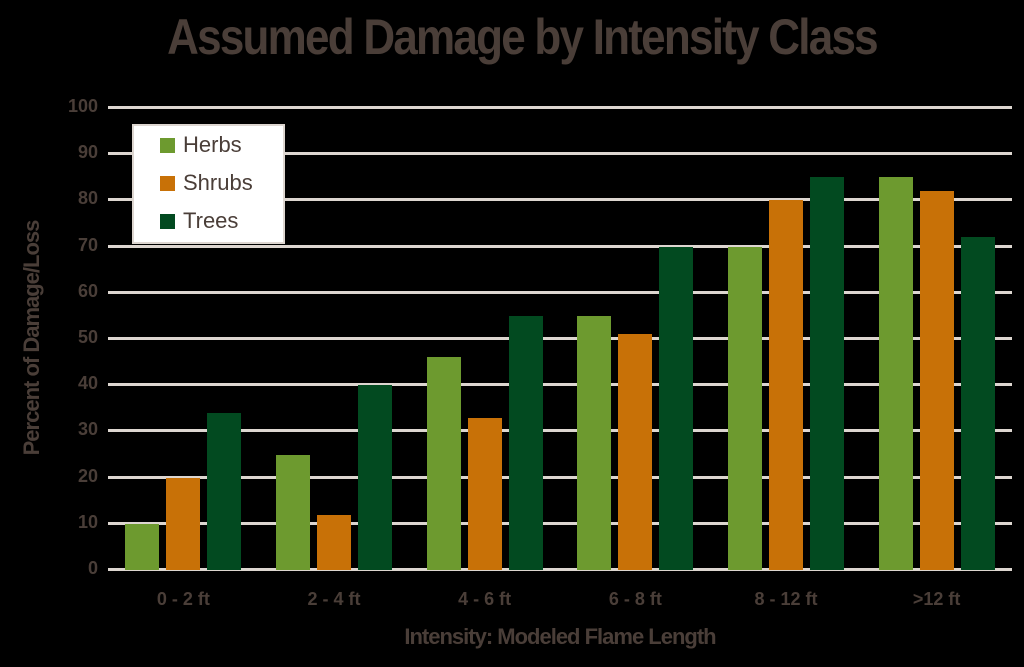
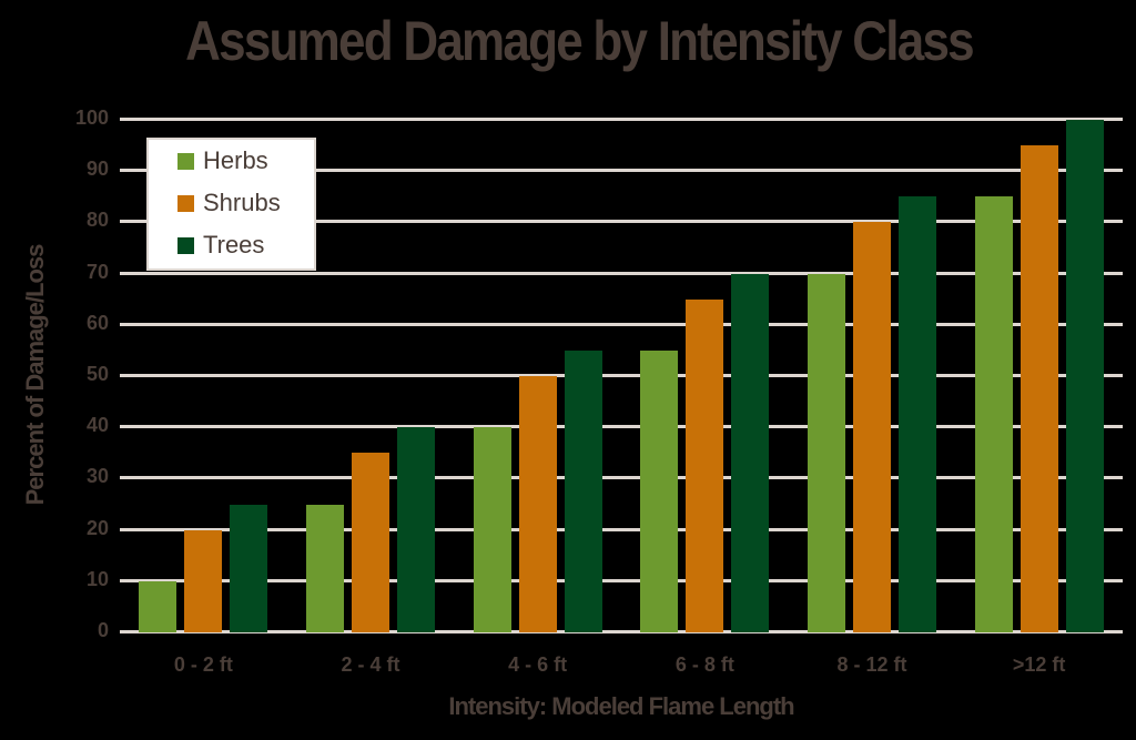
Trees/0 - 2 ft: 34 -> 25
Shrubs/2 - 4 ft: 12 -> 35
Herbs/4 - 6 ft: 46 -> 40
Shrubs/4 - 6 ft: 33 -> 50
Shrubs/6 - 8 ft: 51 -> 65
Shrubs/>12 ft: 82 -> 95
Trees/>12 ft: 72 -> 100
